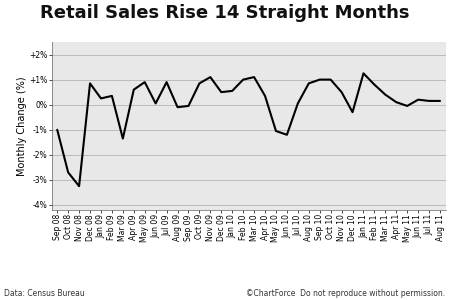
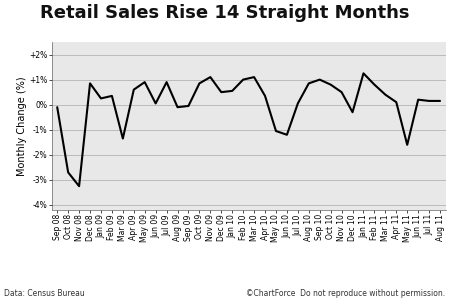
Sep 08: -1.00% -> -0.10%
Oct 10: 1.00% -> 0.80%
May 11: -0.05% -> -1.60%
